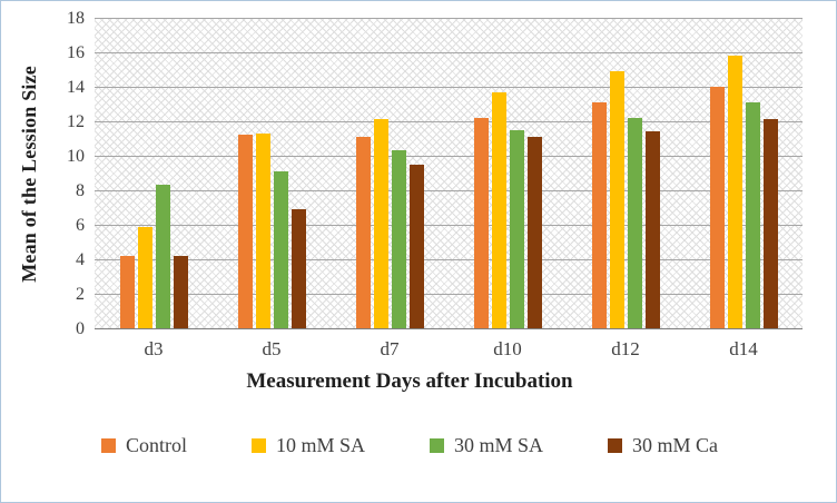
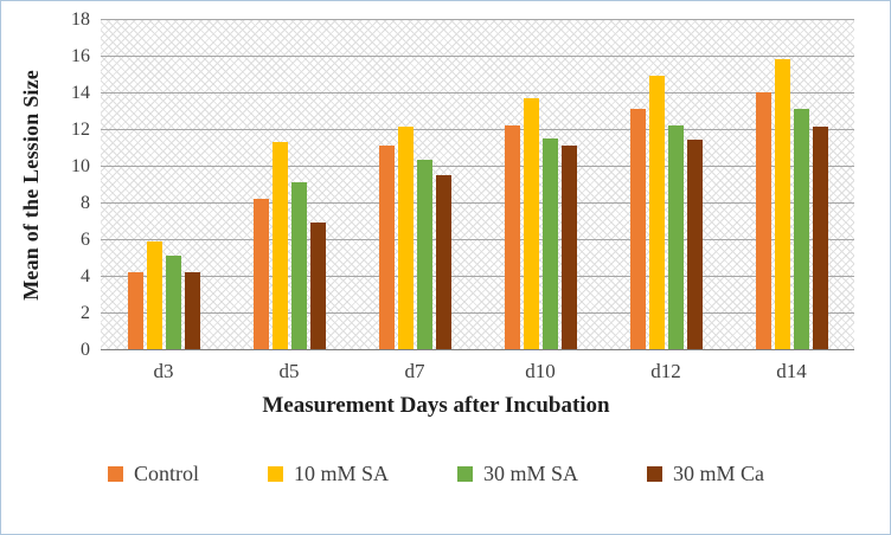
30 mM SA/d3: 8.3 -> 5.1
Control/d5: 11.2 -> 8.2
